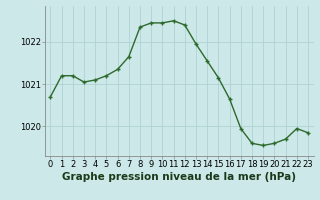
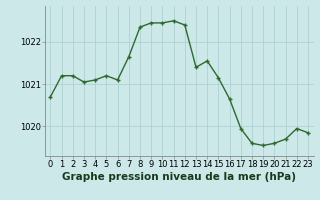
6: 1021.35 -> 1021.10
13: 1021.95 -> 1021.40
